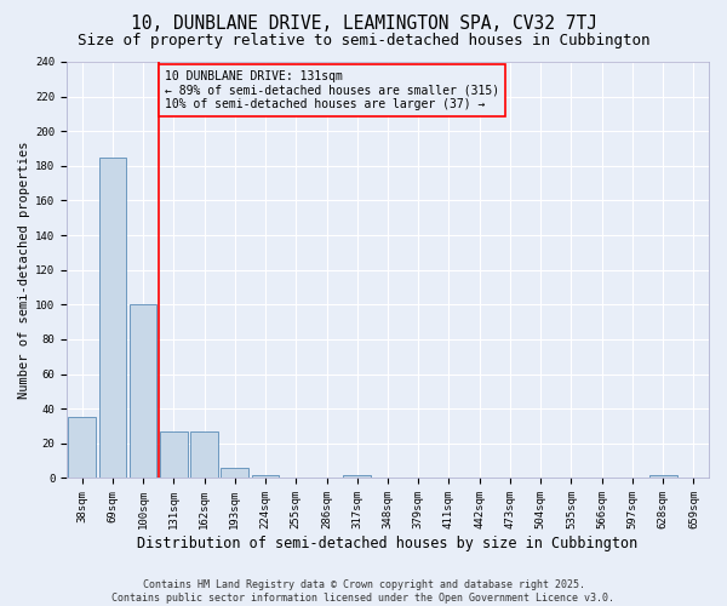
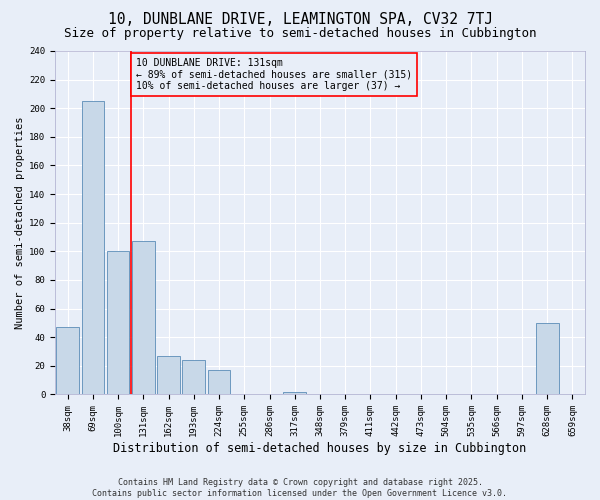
38sqm: 35 -> 47
69sqm: 185 -> 205
131sqm: 27 -> 107
193sqm: 6 -> 24
224sqm: 2 -> 17
628sqm: 2 -> 50
